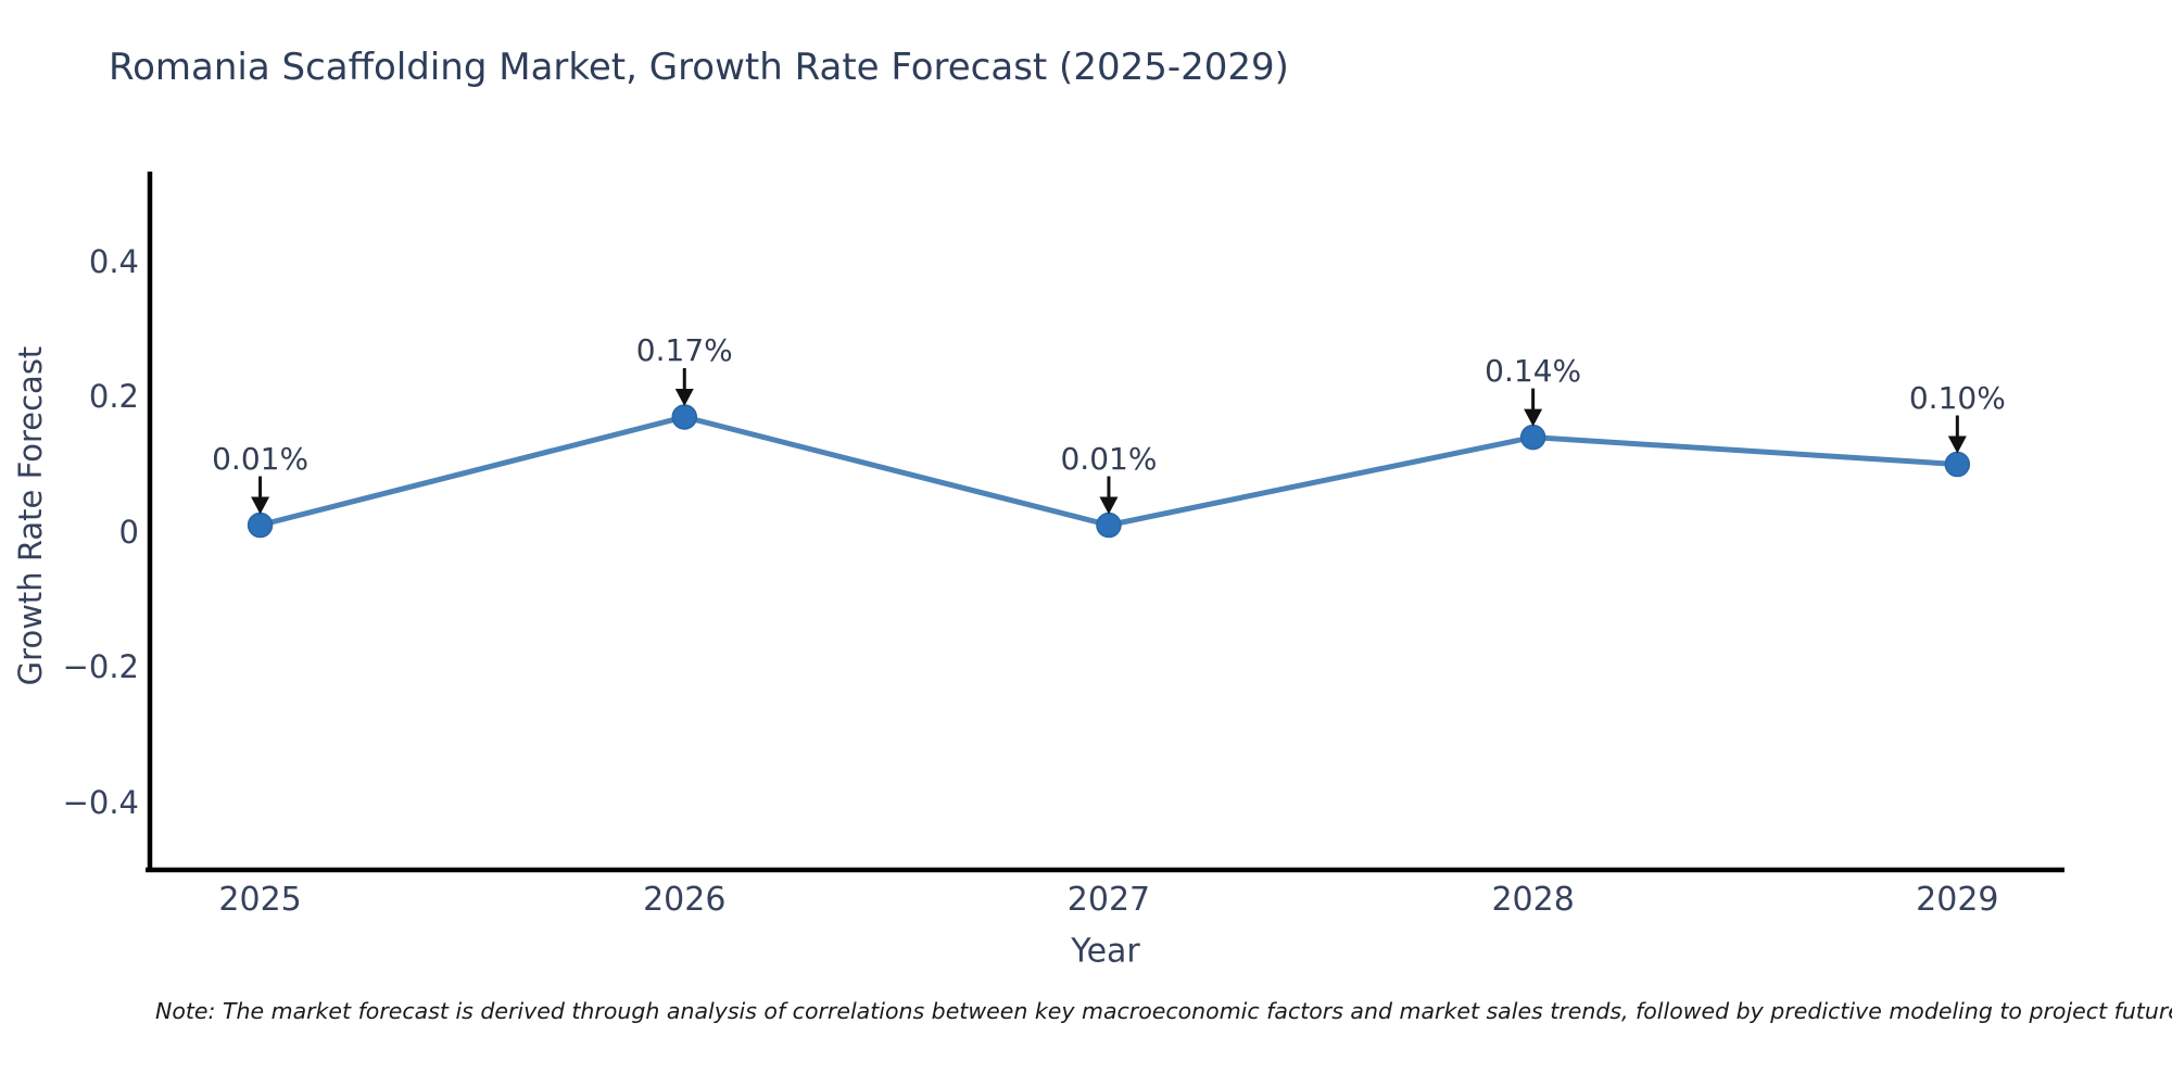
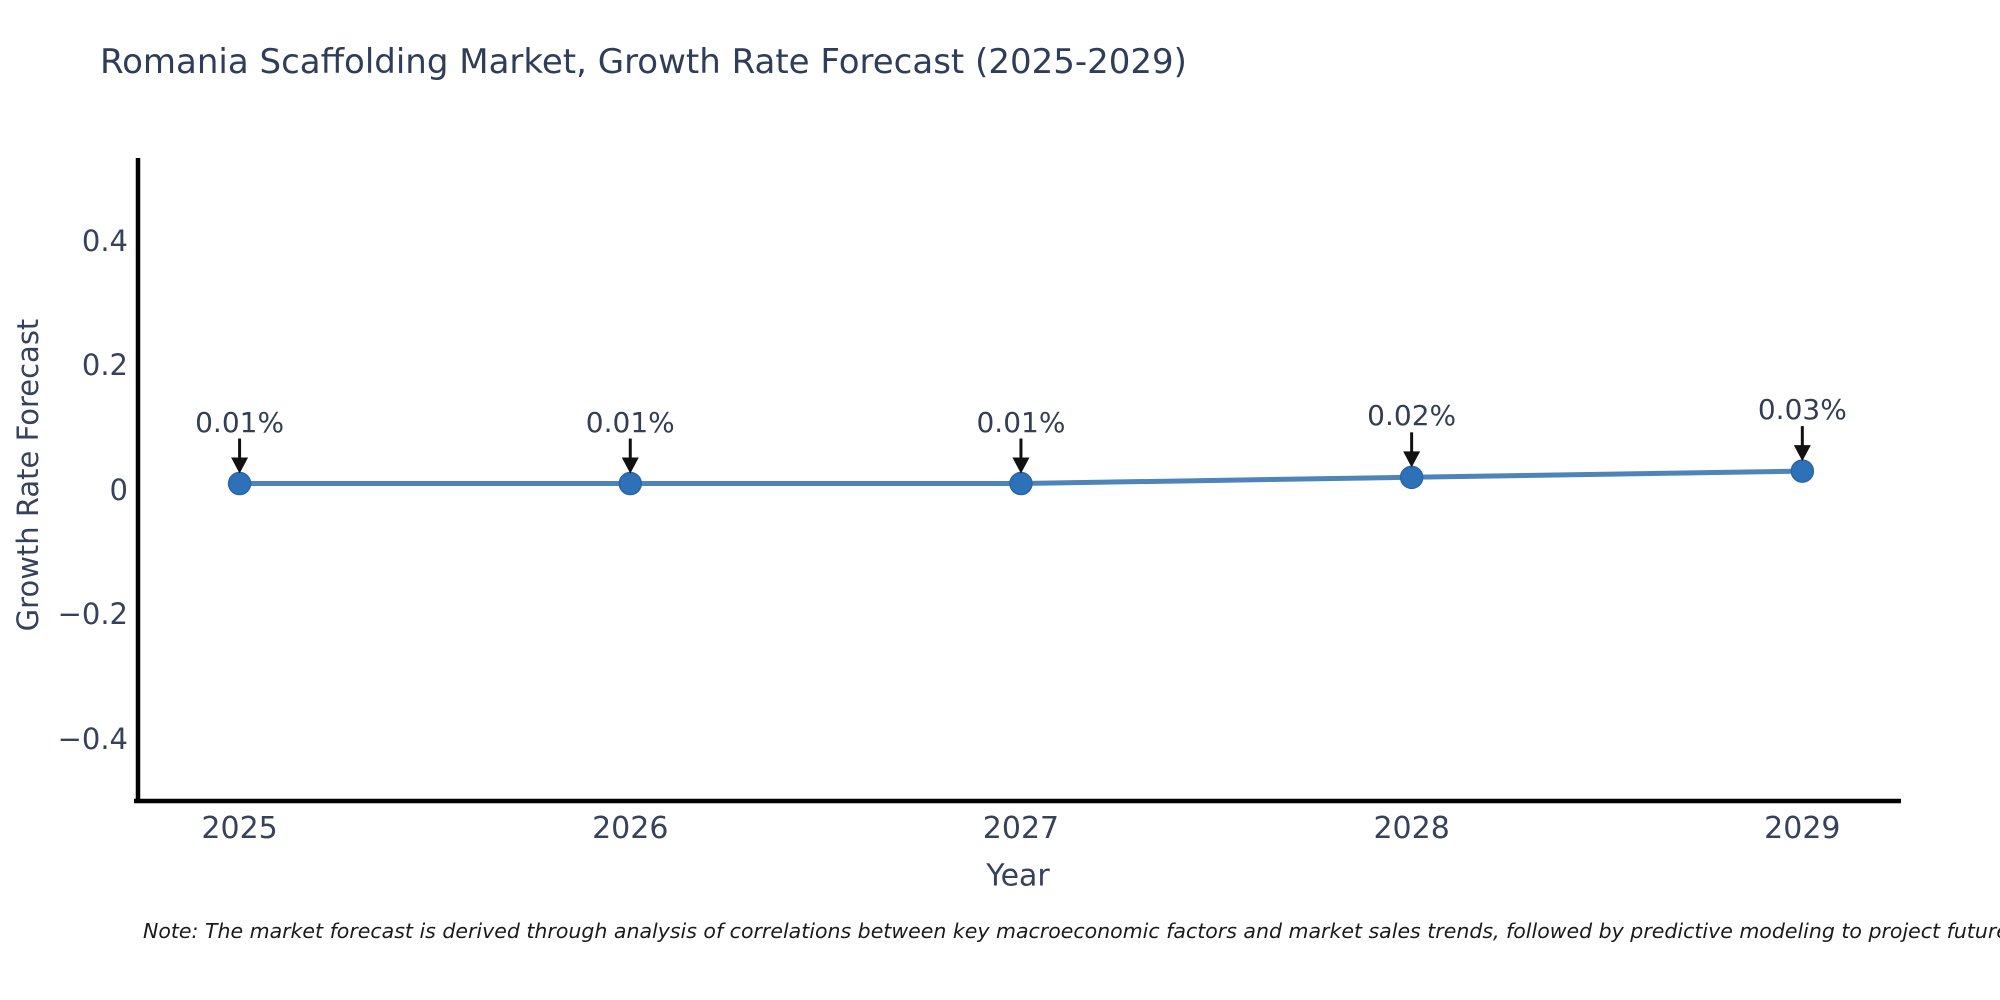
2026: 0.17% -> 0.01%
2028: 0.14% -> 0.02%
2029: 0.10% -> 0.03%
